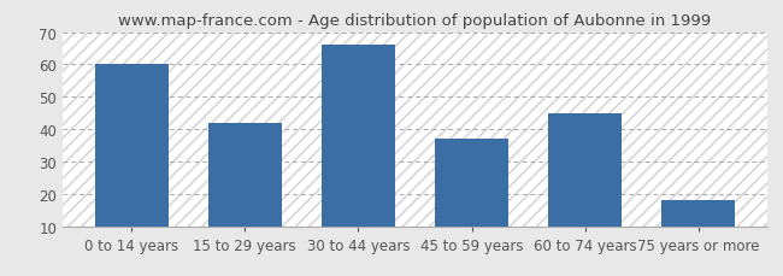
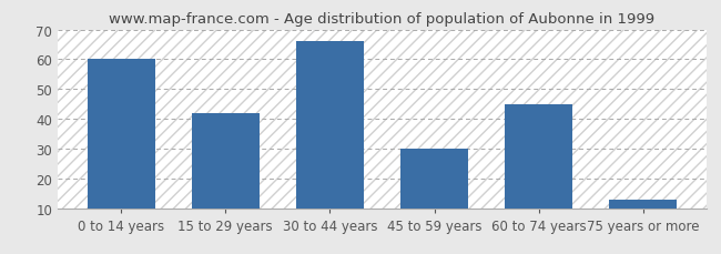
45 to 59 years: 37 -> 30
75 years or more: 18 -> 13
